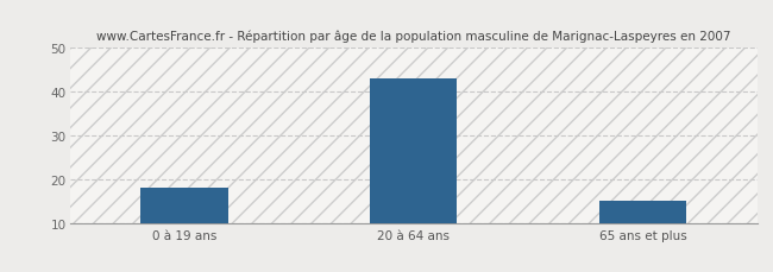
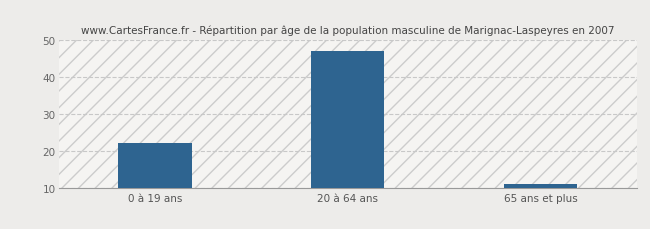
0 à 19 ans: 18 -> 22
20 à 64 ans: 43 -> 47
65 ans et plus: 15 -> 11
